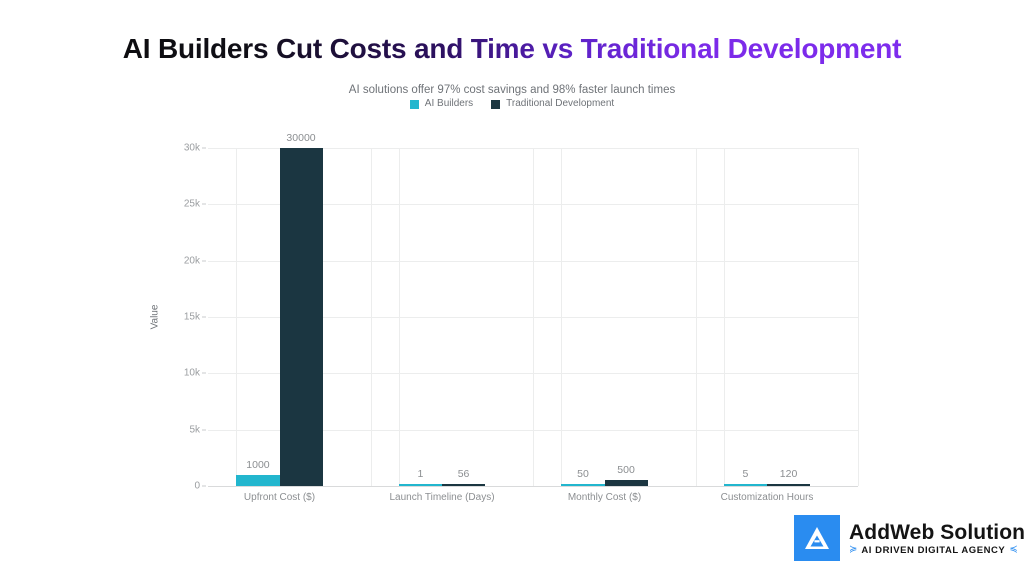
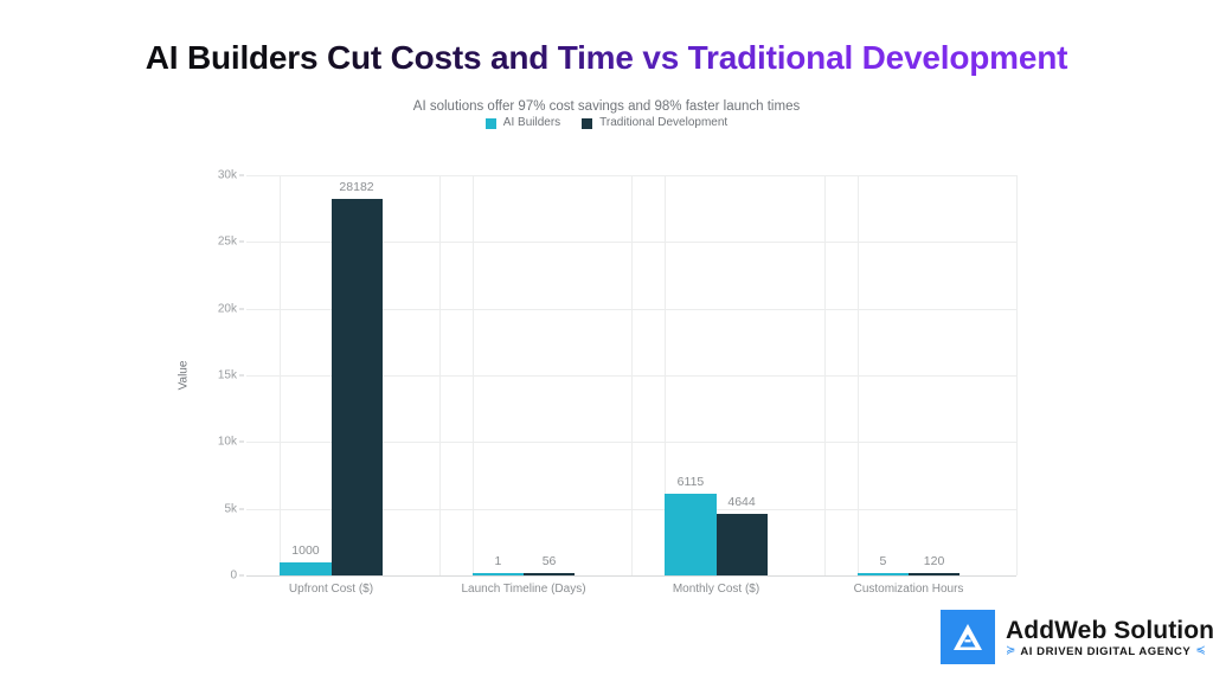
Traditional Development/Upfront Cost ($): 30000 -> 28182
AI Builders/Monthly Cost ($): 50 -> 6115
Traditional Development/Monthly Cost ($): 500 -> 4644
